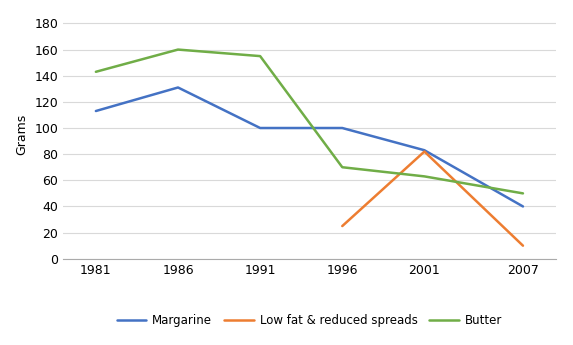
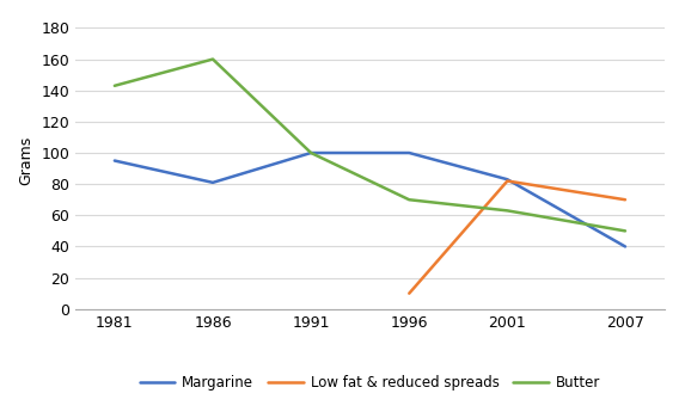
Margarine/1981: 113 -> 95
Margarine/1986: 131 -> 81
Butter/1991: 155 -> 100
Low fat & reduced spreads/1996: 25 -> 10
Low fat & reduced spreads/2007: 10 -> 70
